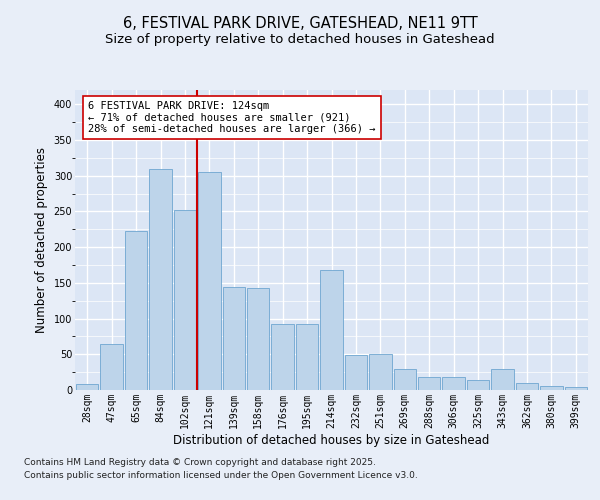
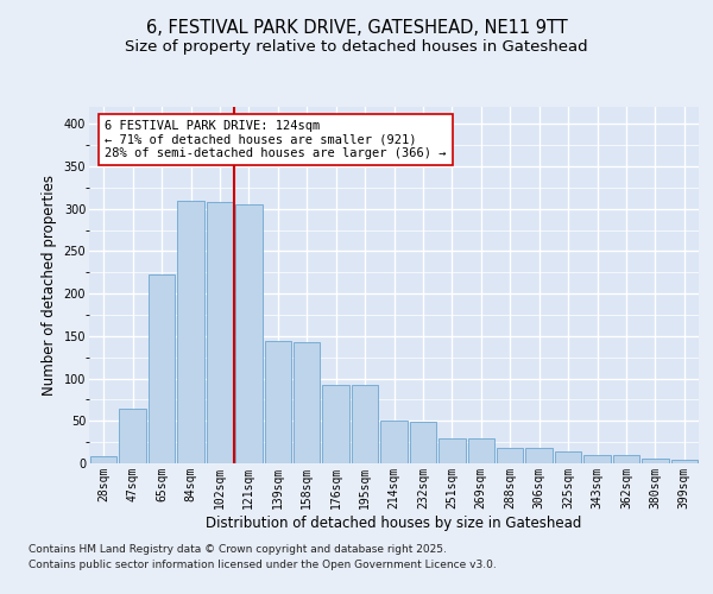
102sqm: 252 -> 308
214sqm: 168 -> 50
251sqm: 50 -> 30
343sqm: 30 -> 10
